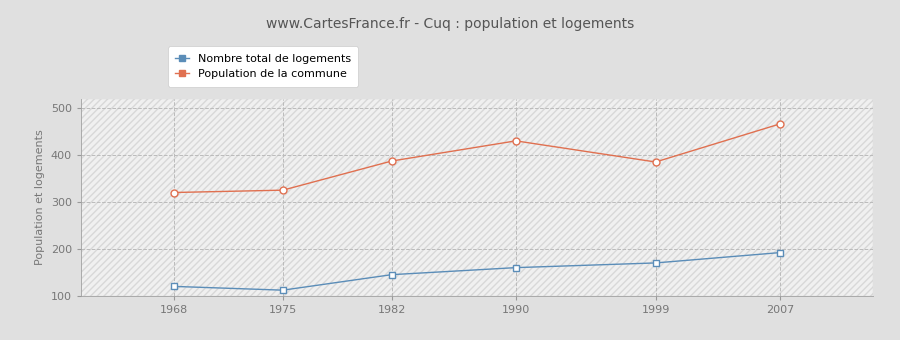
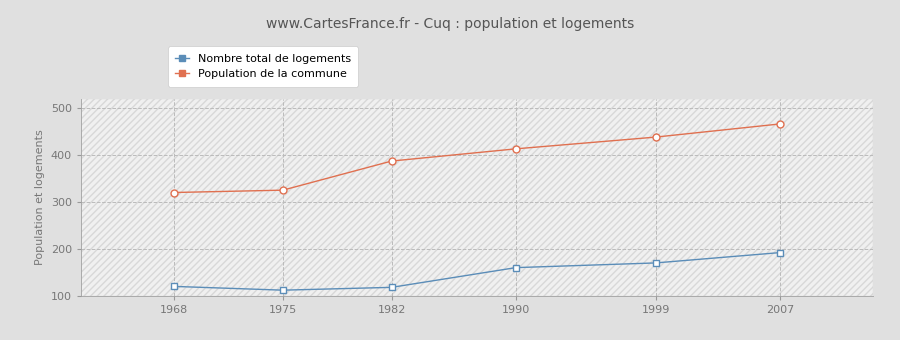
Nombre total de logements/1982: 145 -> 118
Population de la commune/1990: 430 -> 413
Population de la commune/1999: 385 -> 438
